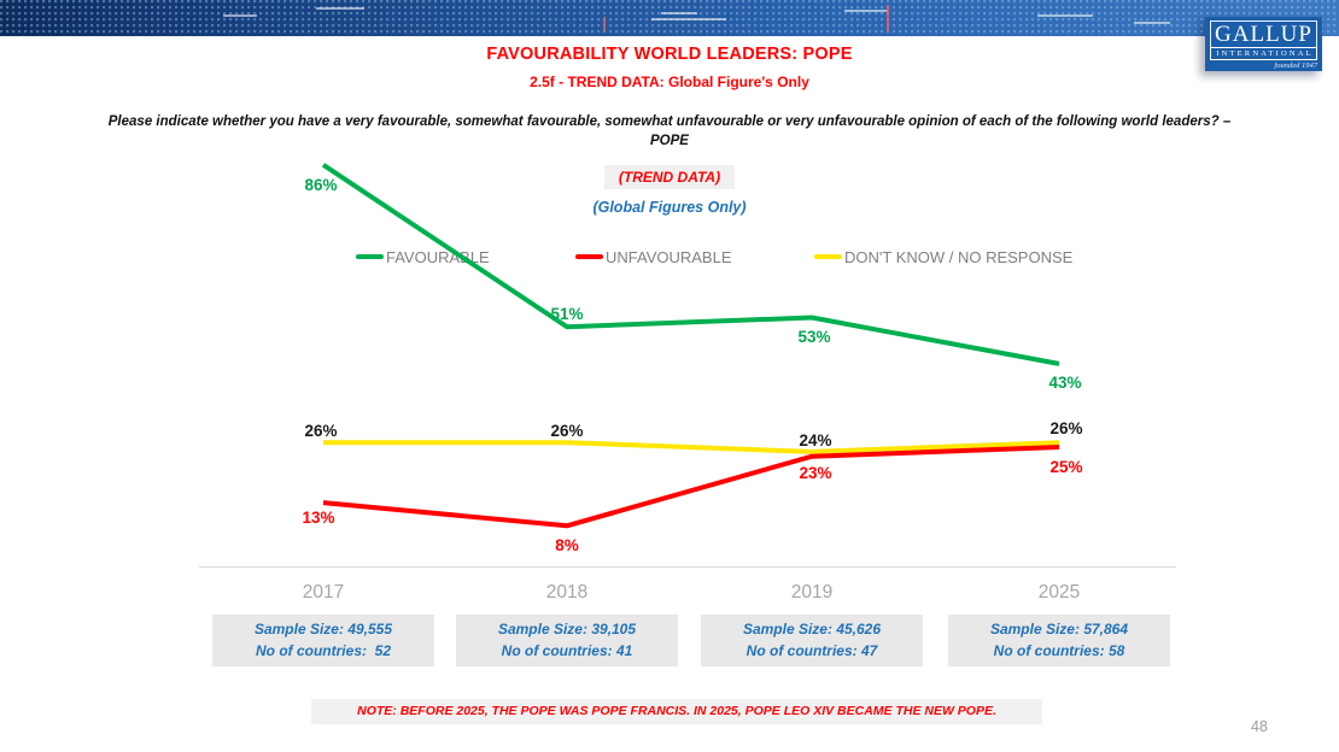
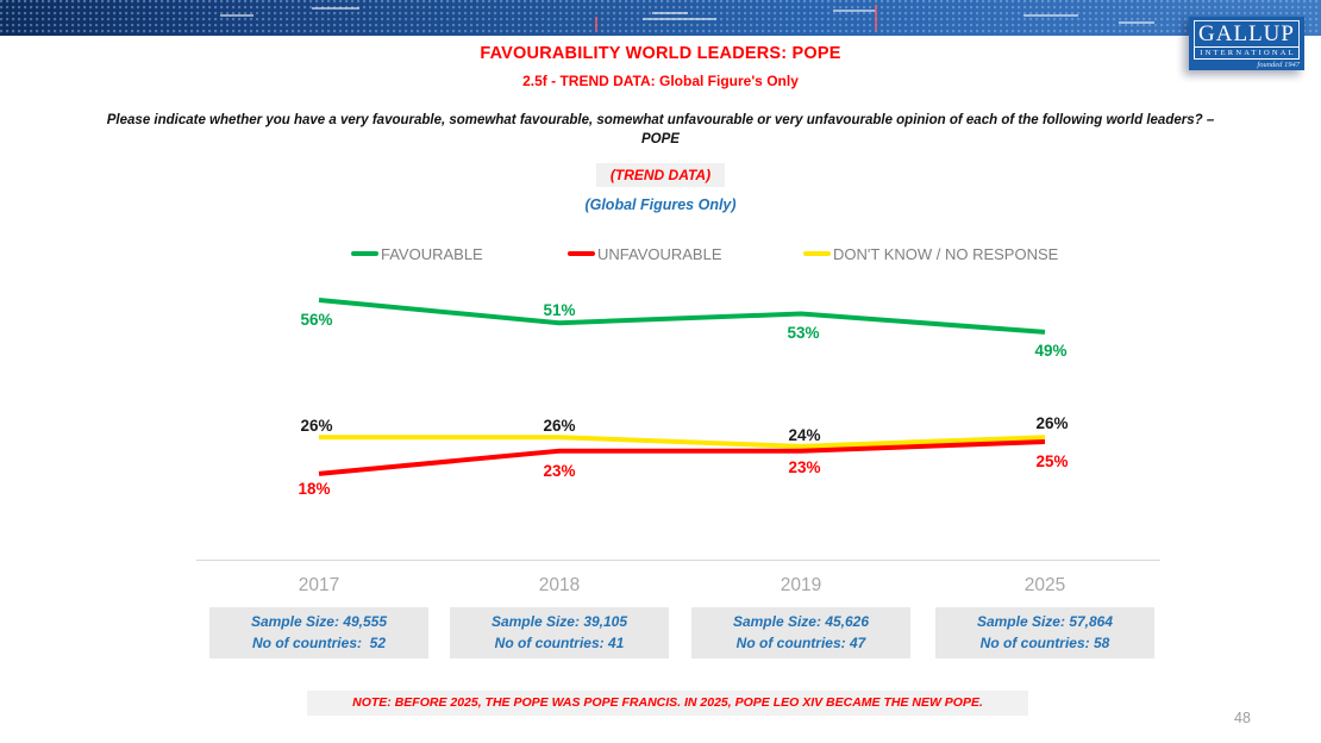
FAVOURABLE/2017: 86% -> 56%
UNFAVOURABLE/2017: 13% -> 18%
UNFAVOURABLE/2018: 8% -> 23%
FAVOURABLE/2025: 43% -> 49%
